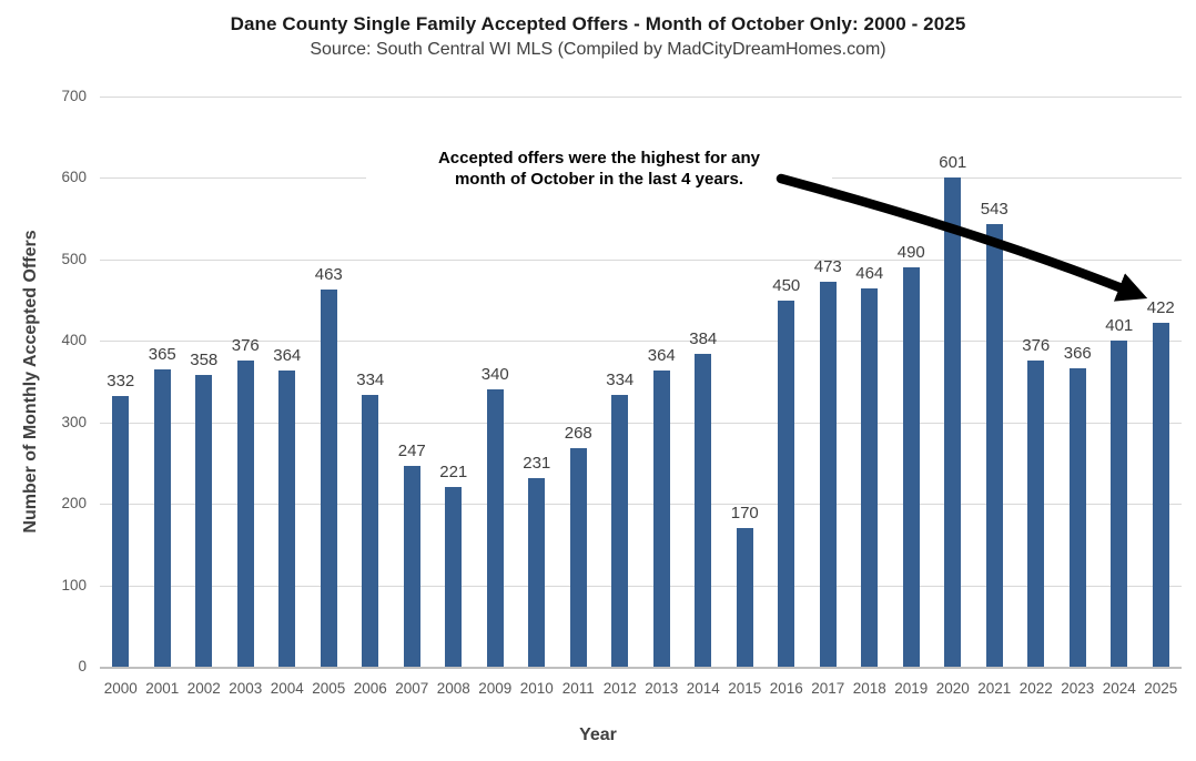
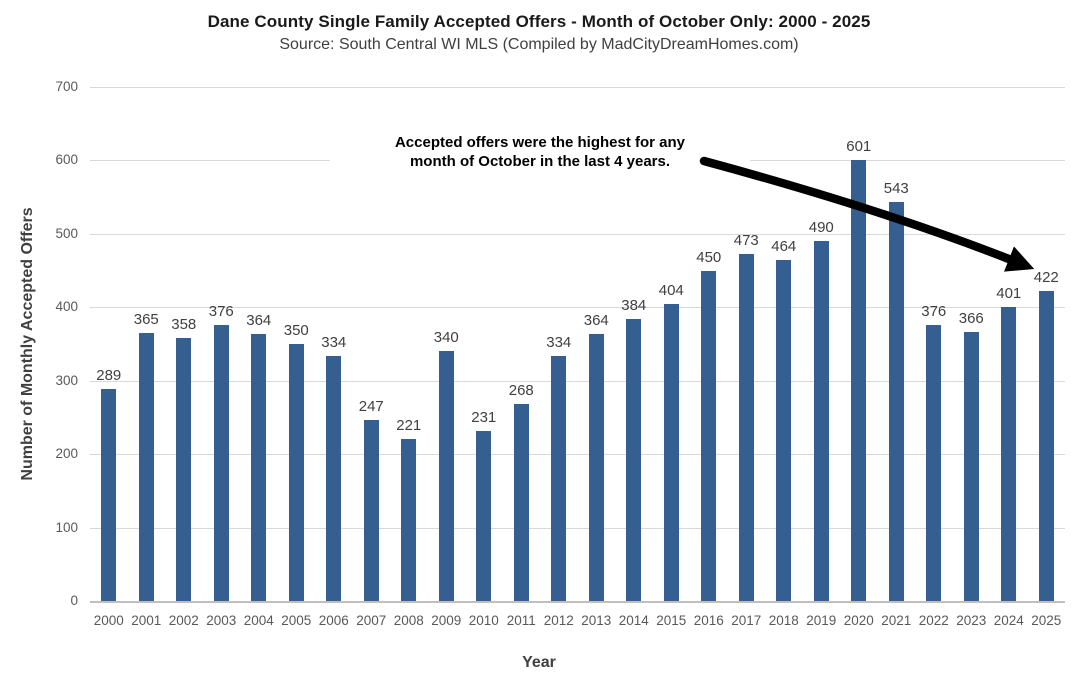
2000: 332 -> 289
2005: 463 -> 350
2015: 170 -> 404
